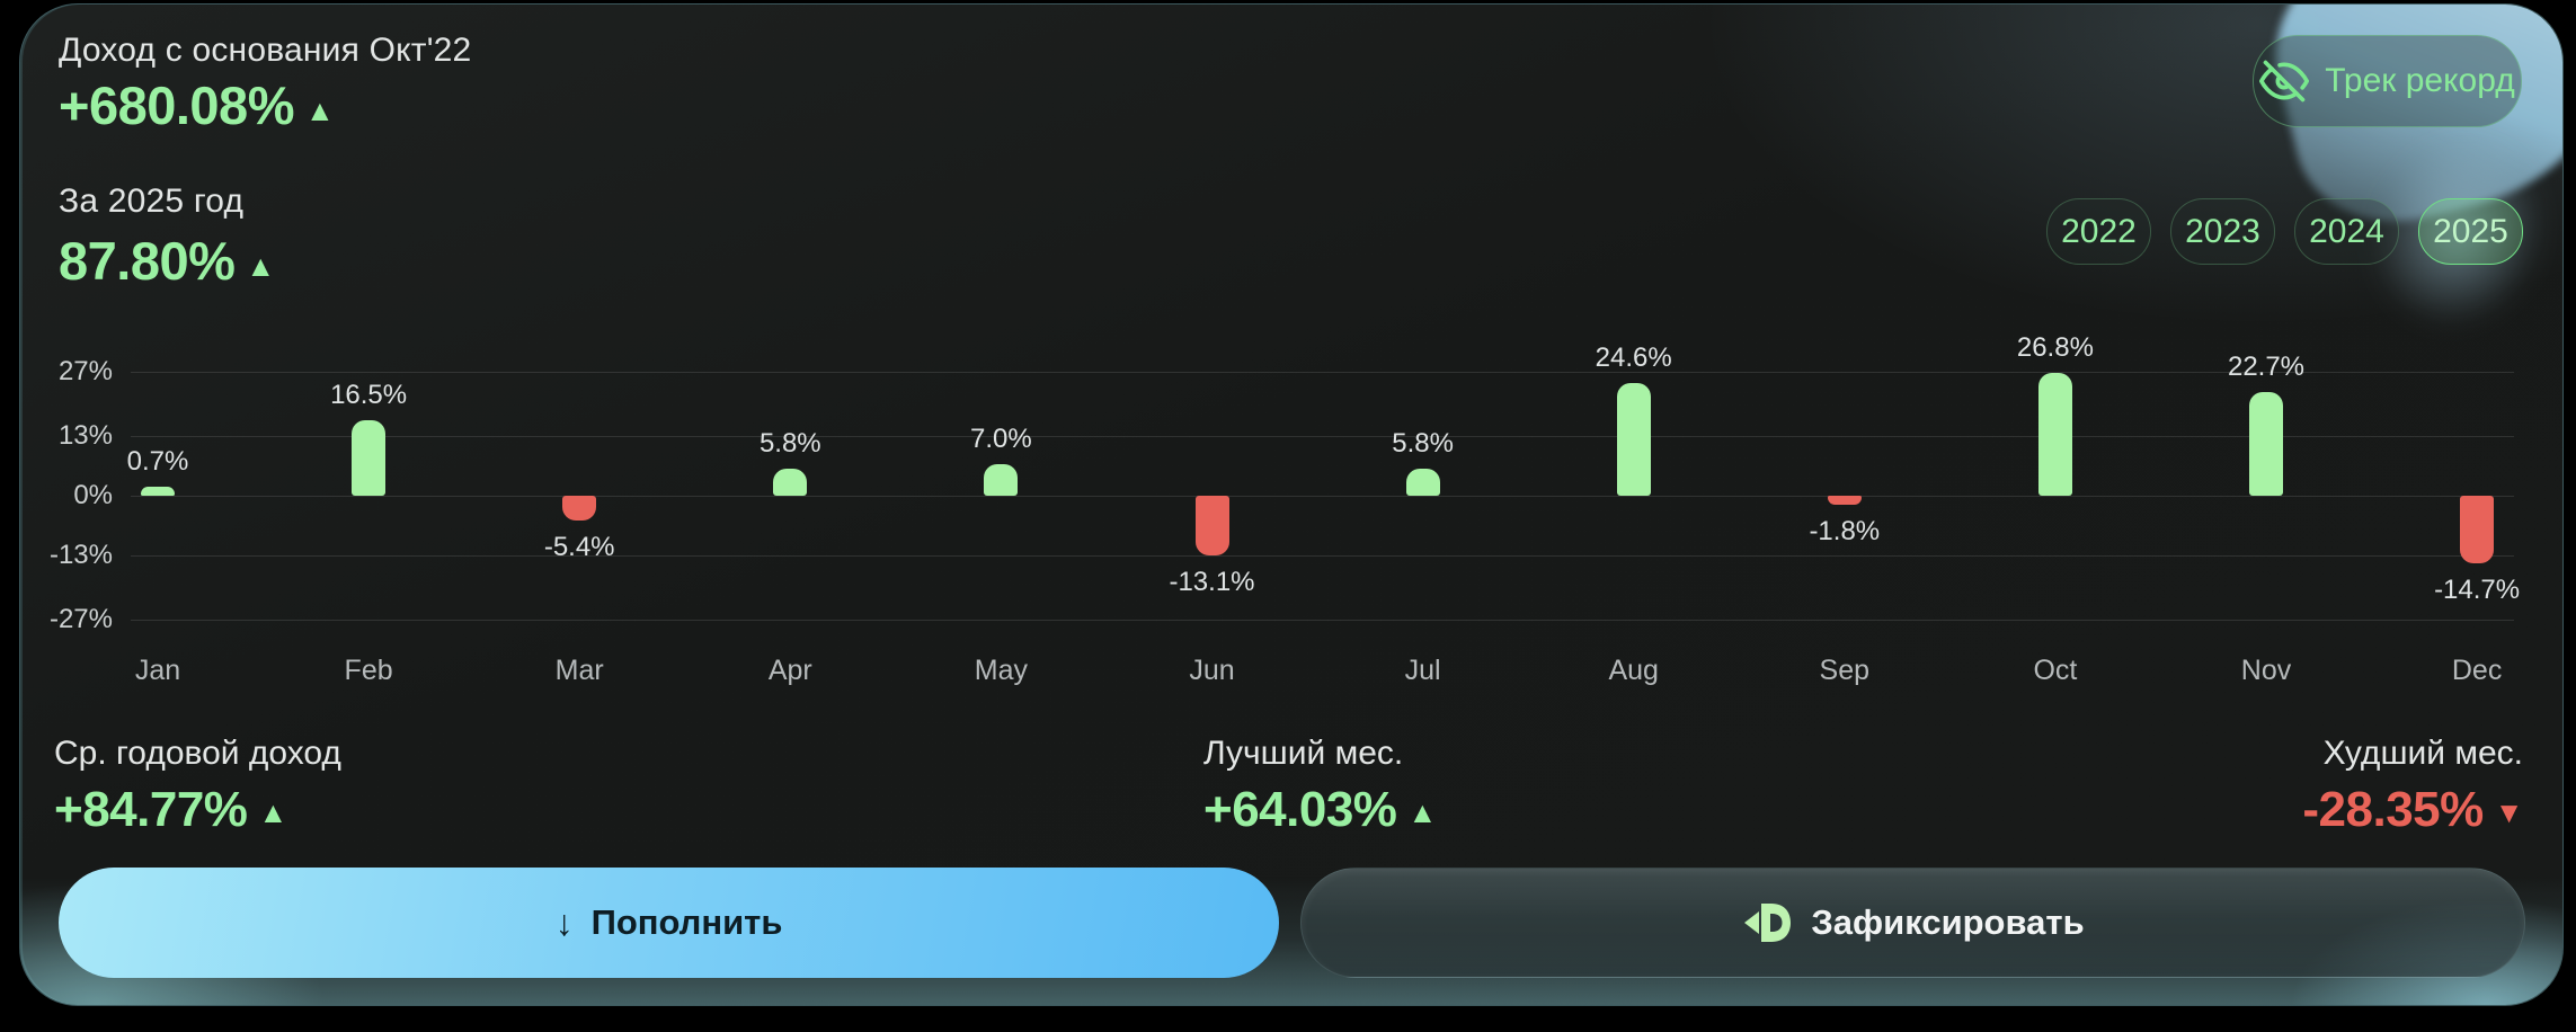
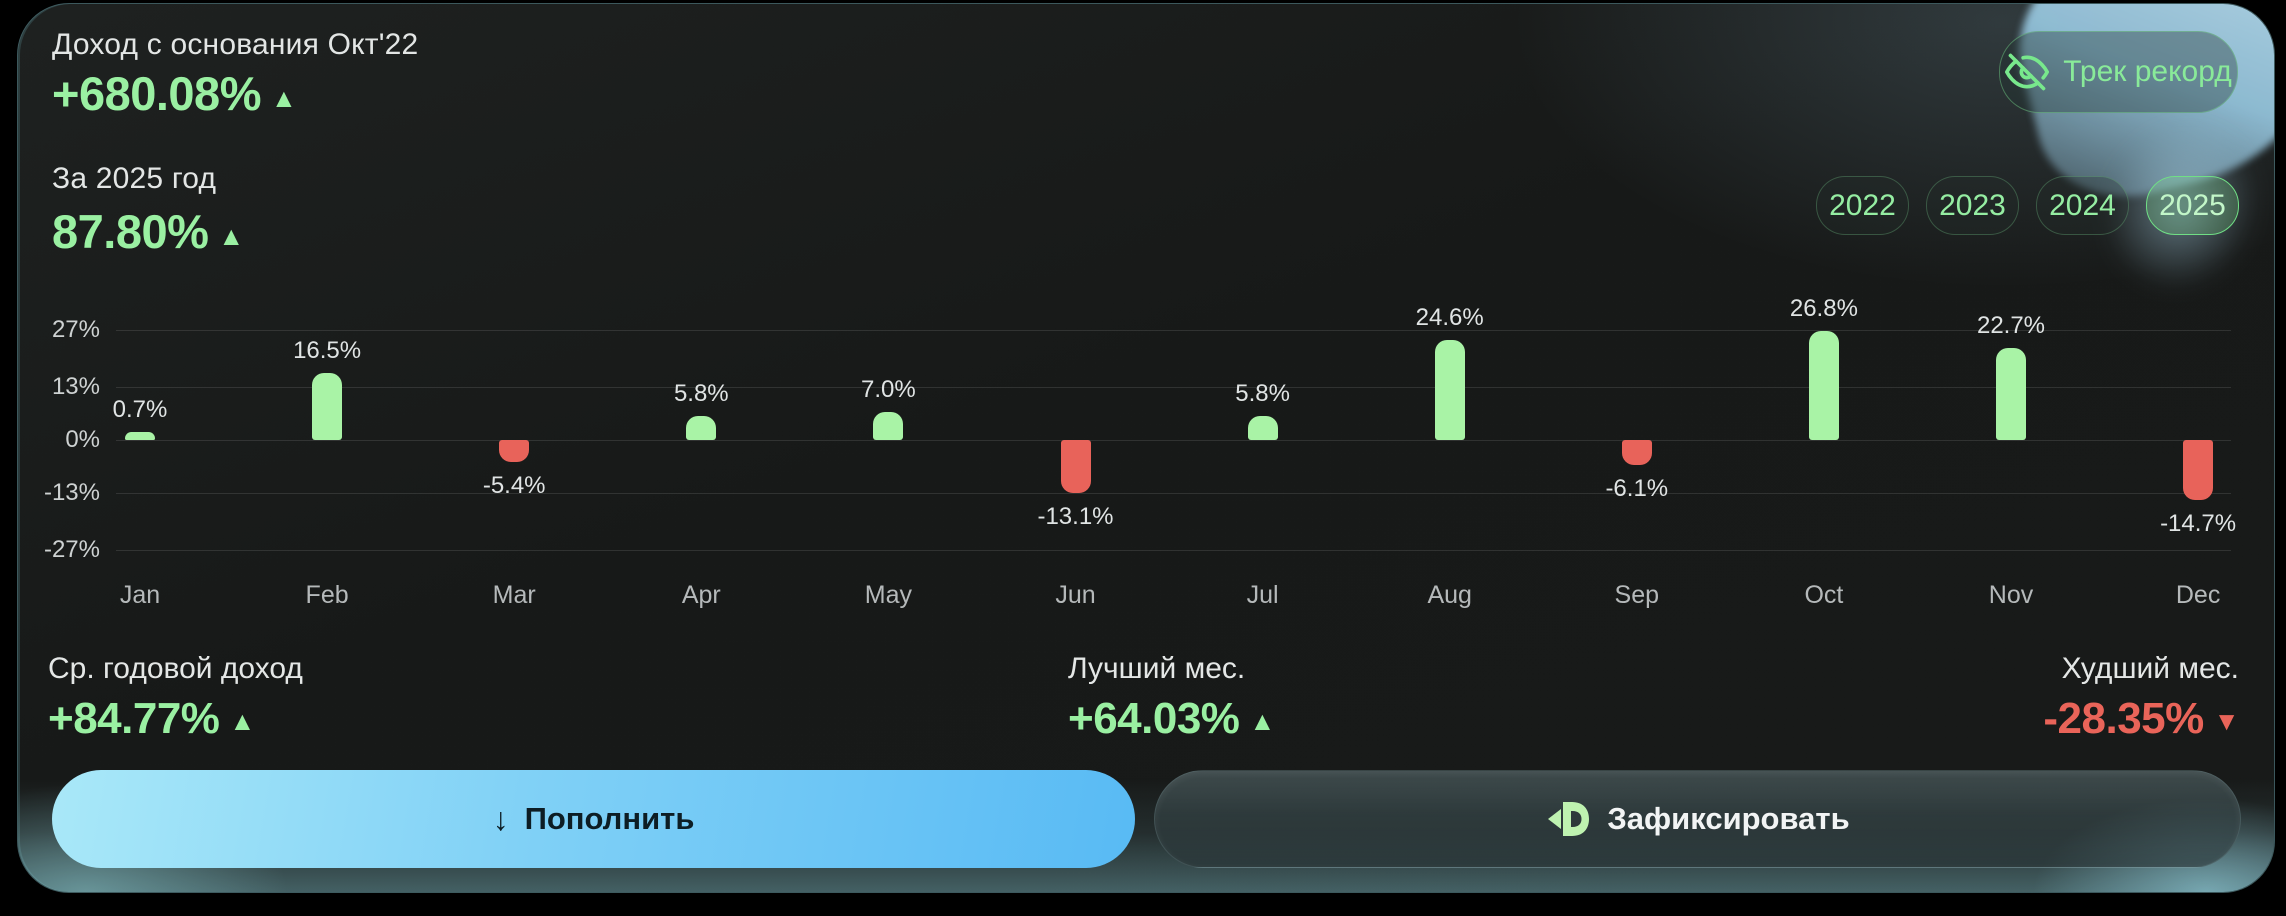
Sep: -1.8% -> -6.1%
